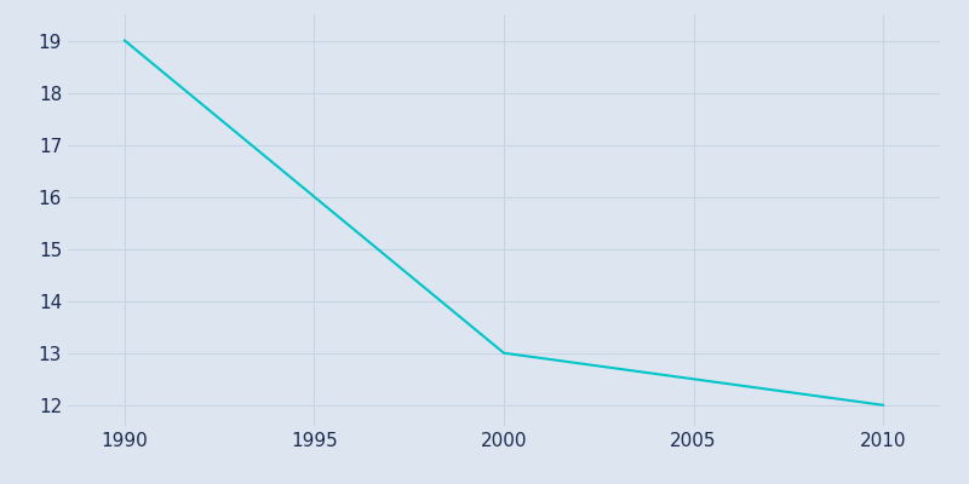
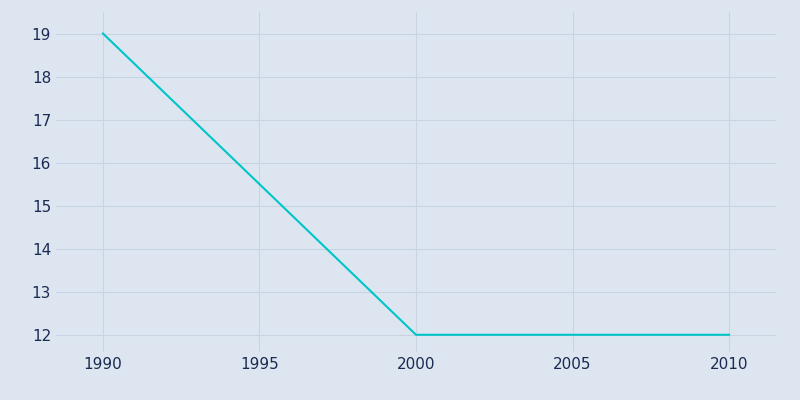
2000: 13 -> 12
